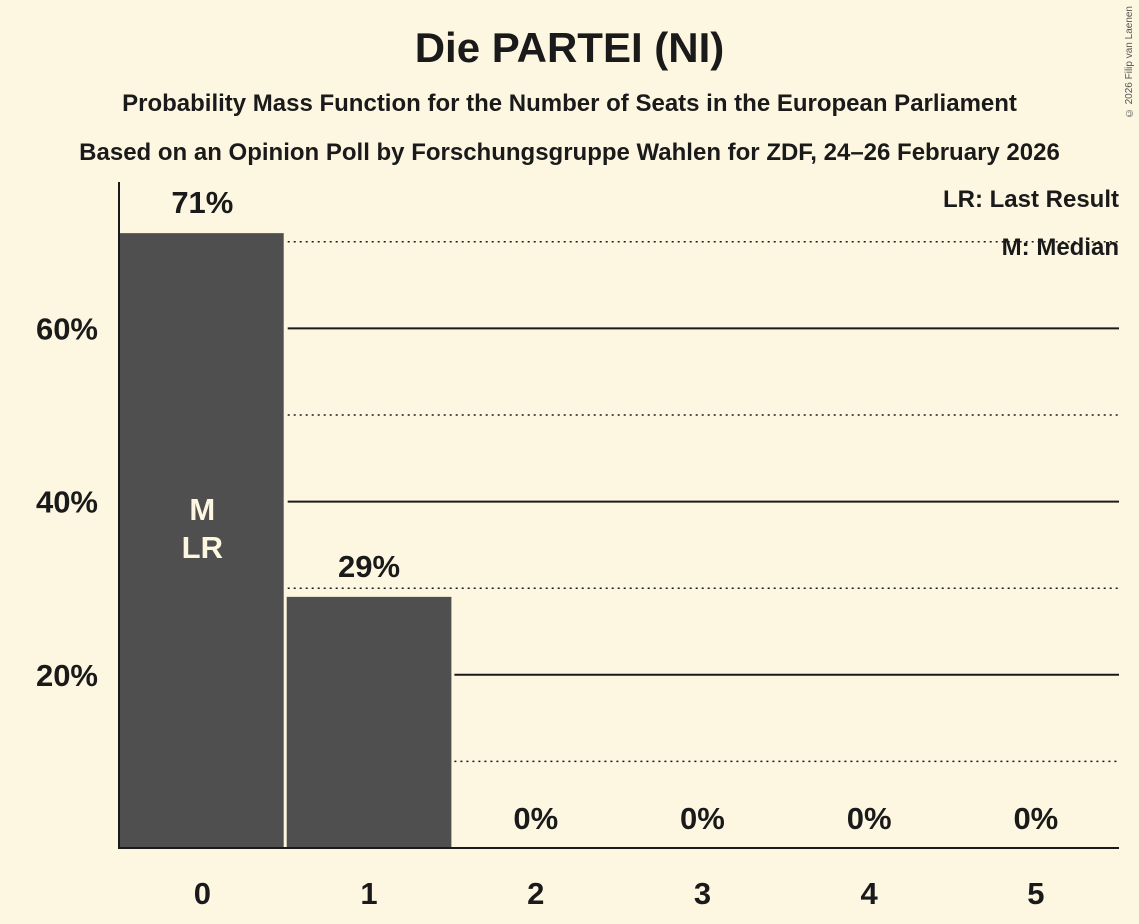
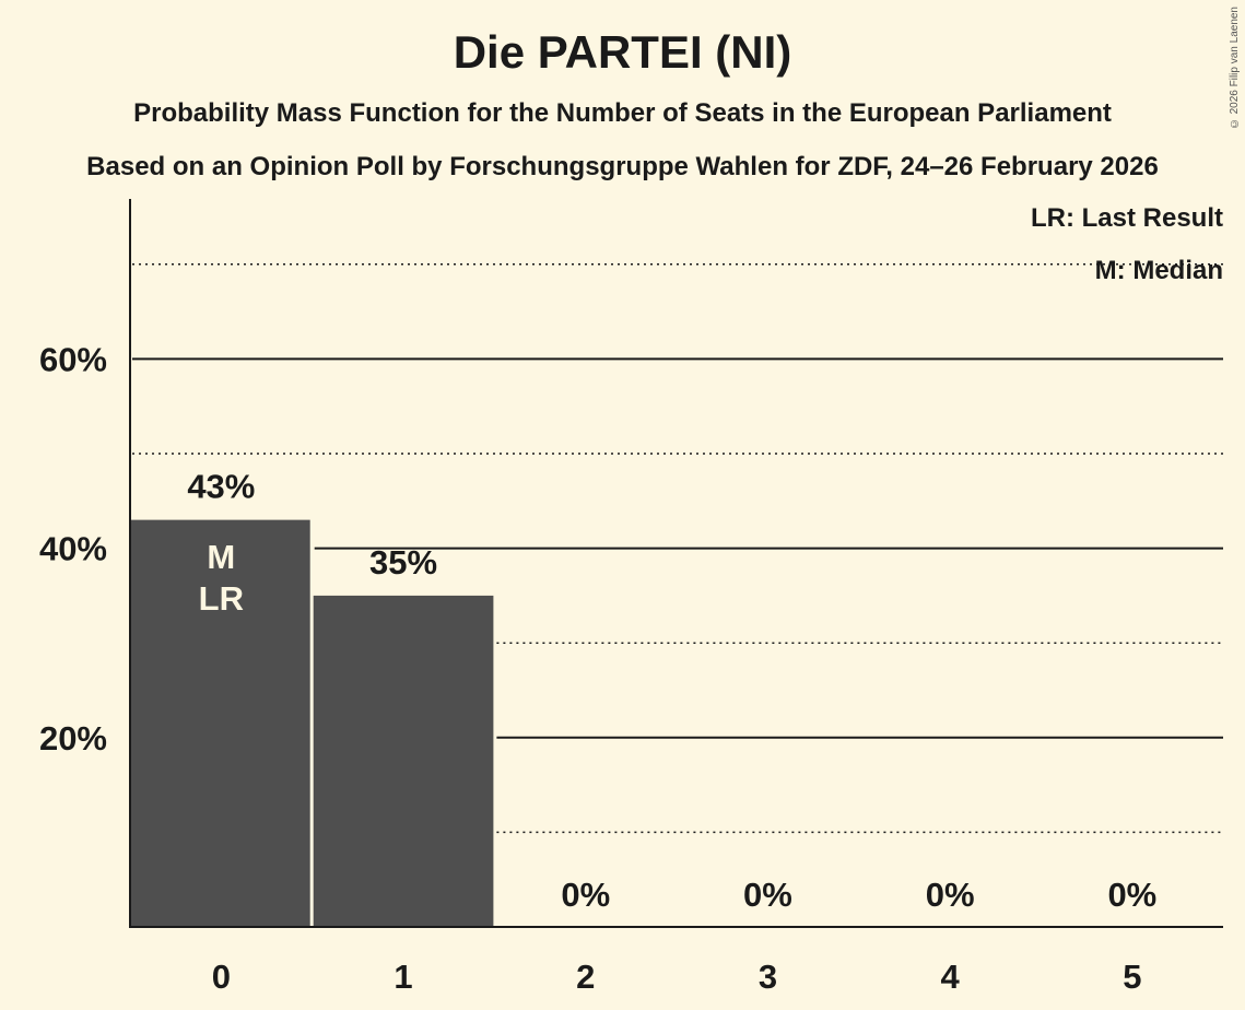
0: 71% -> 43%
1: 29% -> 35%
